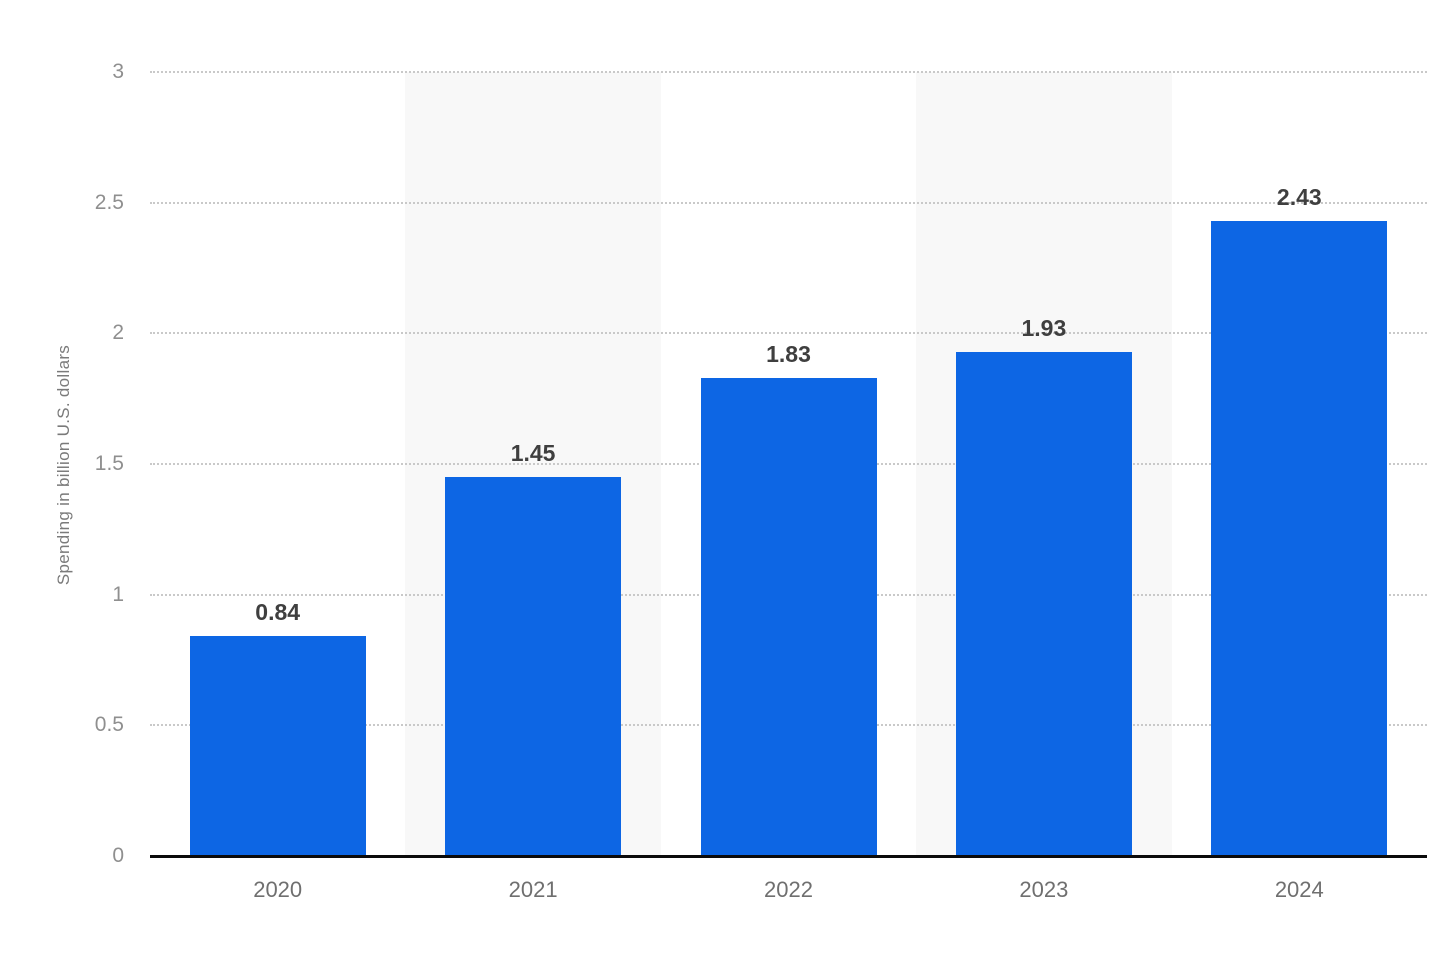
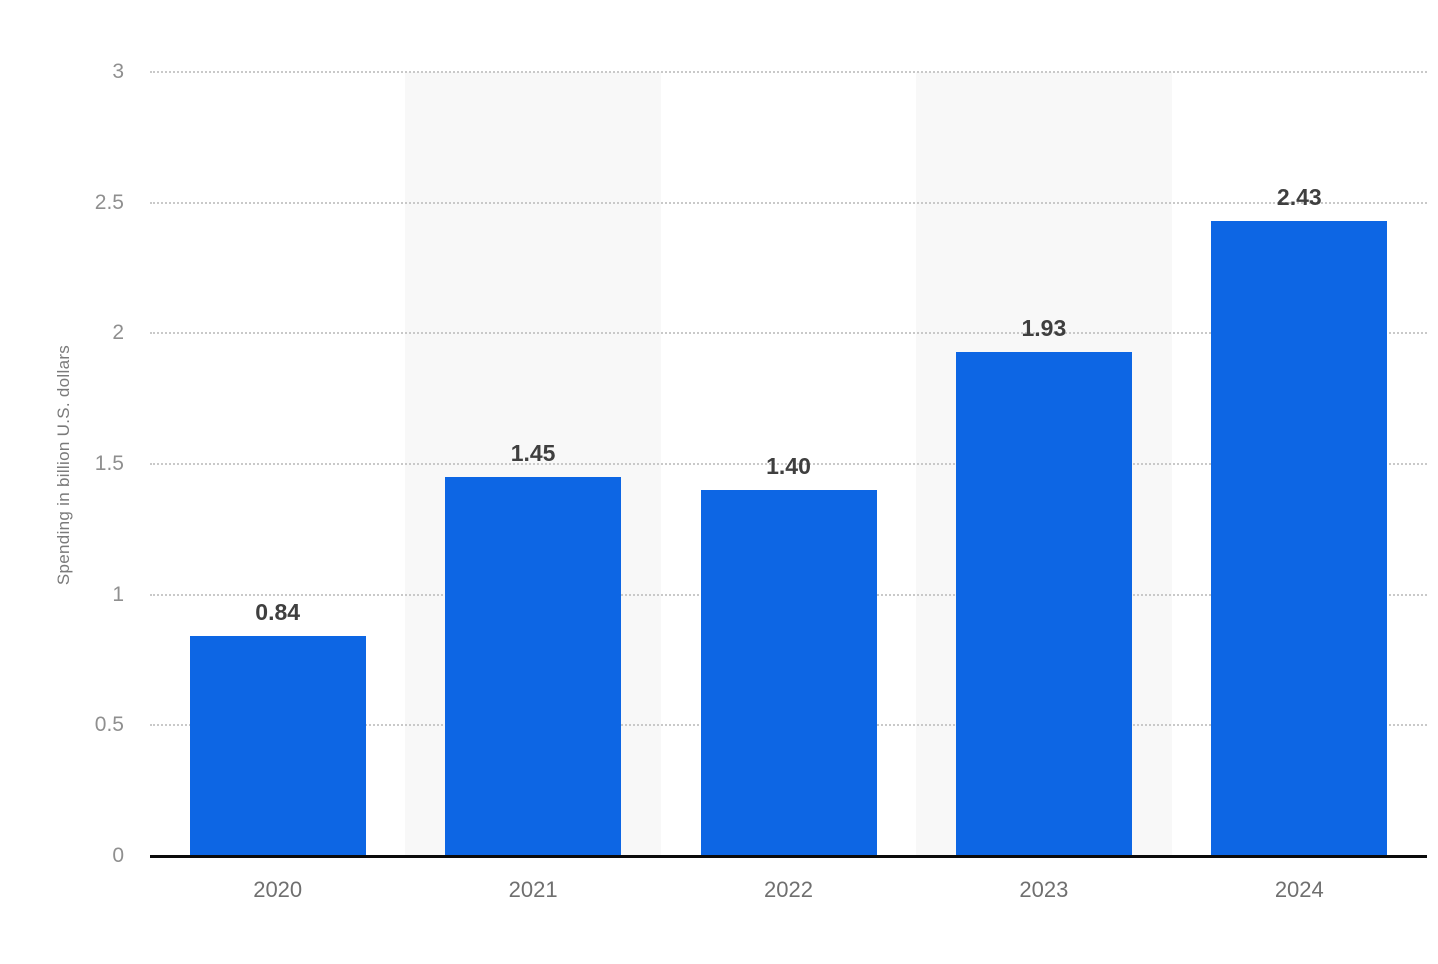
2022: 1.83 -> 1.40
